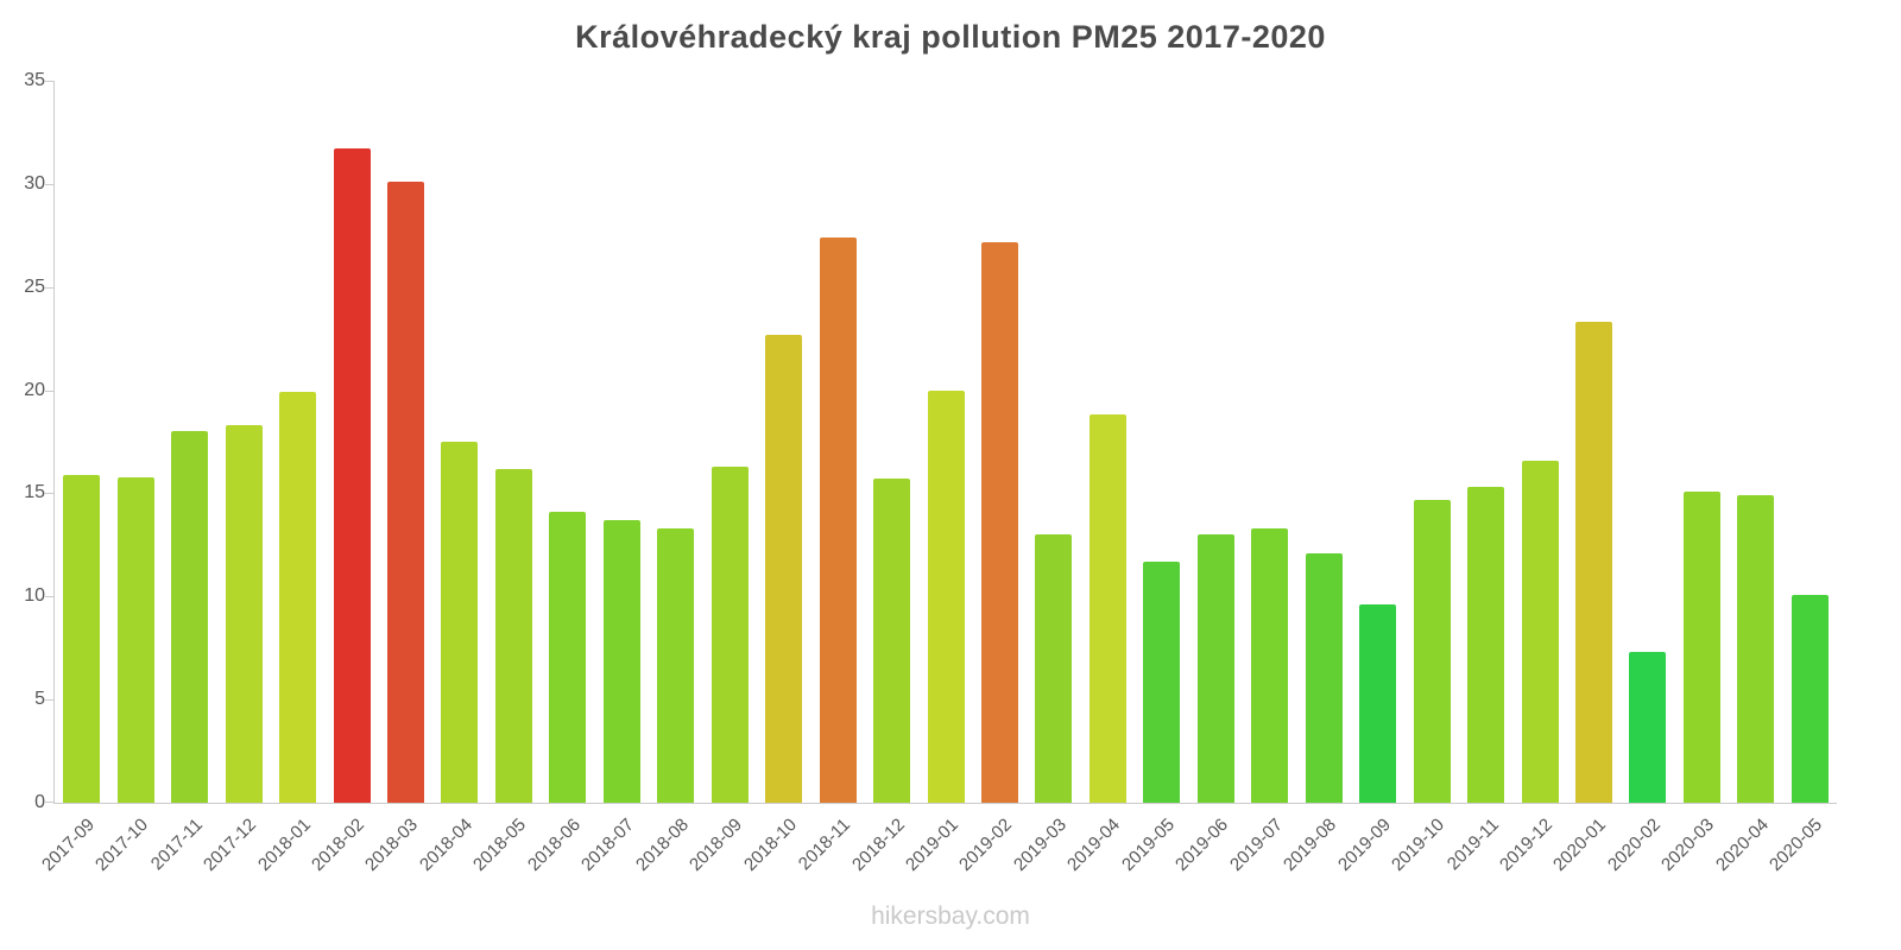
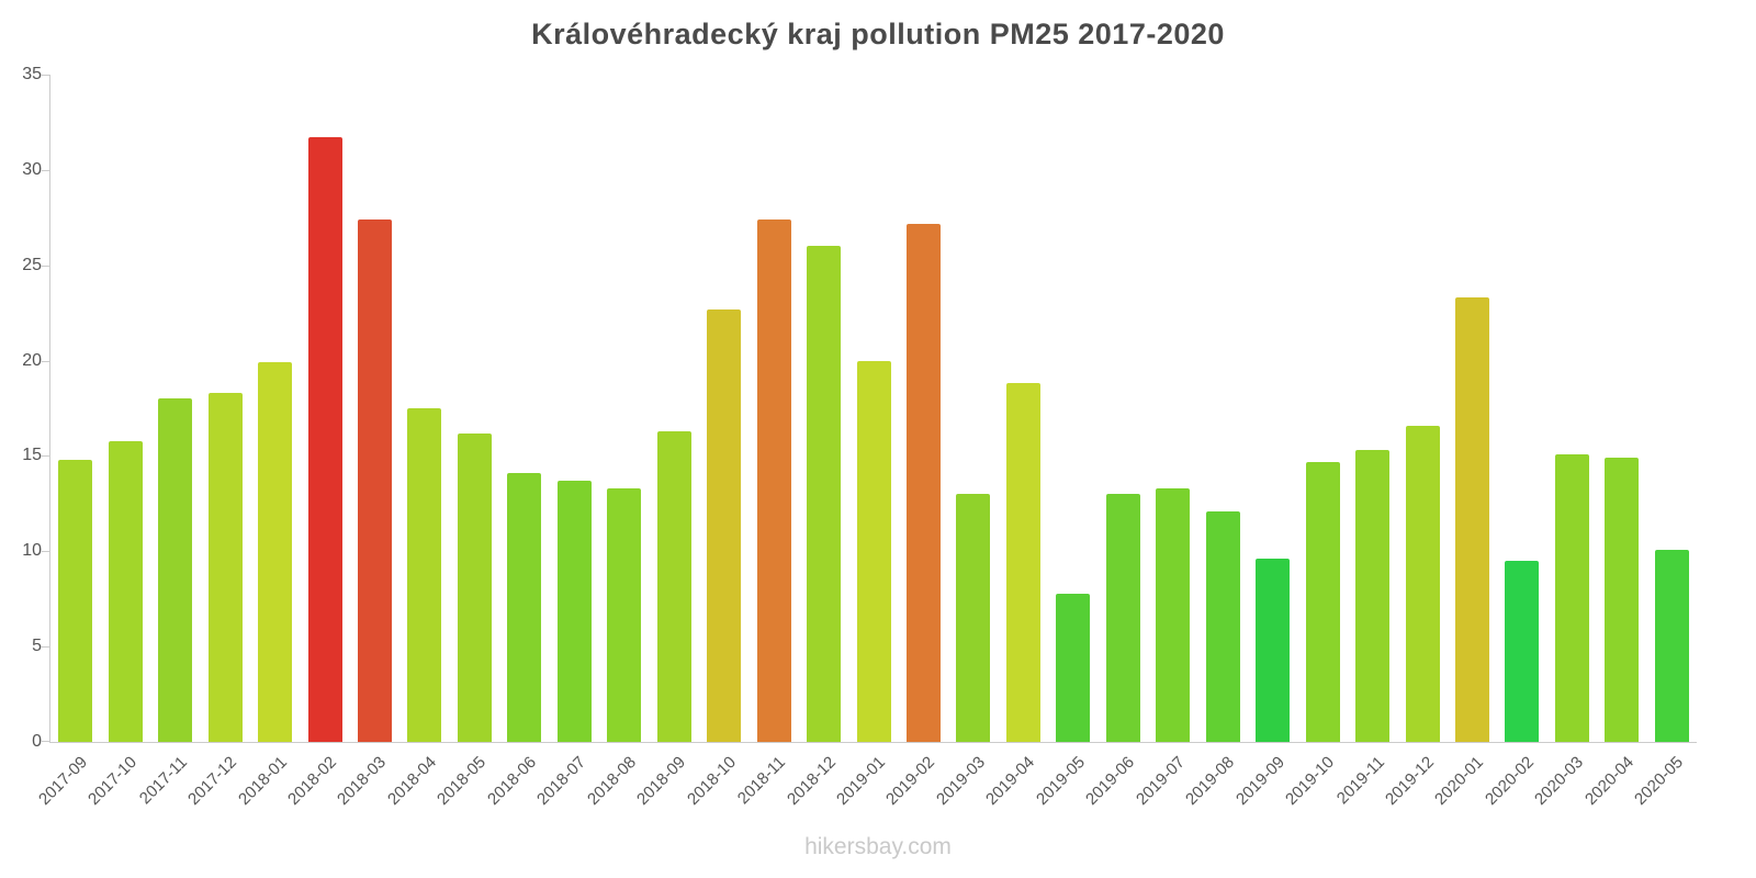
2017-09: 15.9 -> 14.8
2018-03: 30.1 -> 27.4
2018-12: 15.7 -> 26.0
2019-05: 11.7 -> 7.8
2020-02: 7.3 -> 9.5
